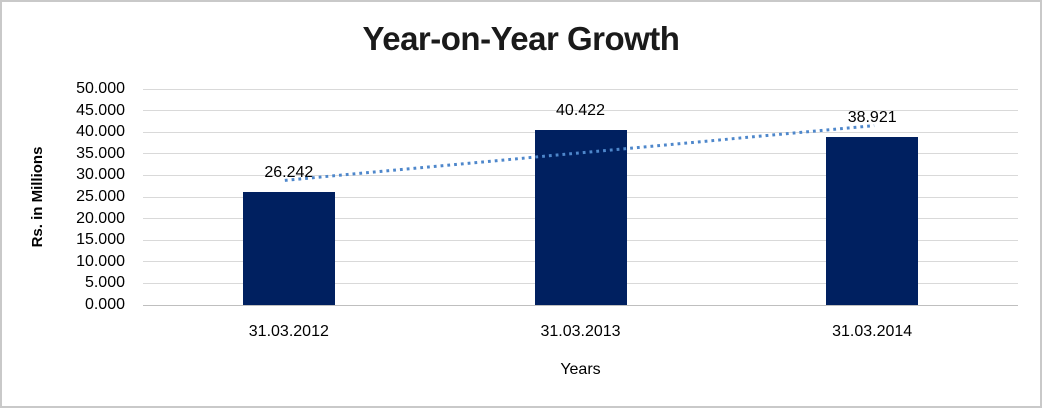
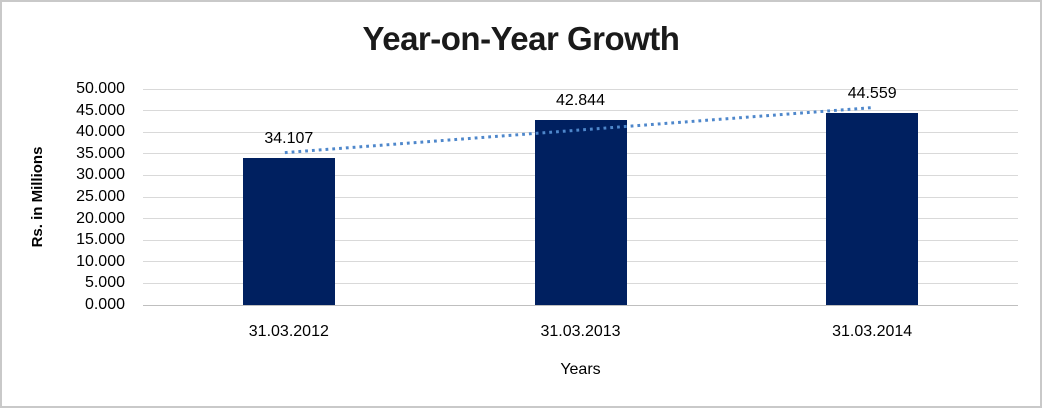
31.03.2012: 26.242 -> 34.107
31.03.2013: 40.422 -> 42.844
31.03.2014: 38.921 -> 44.559
